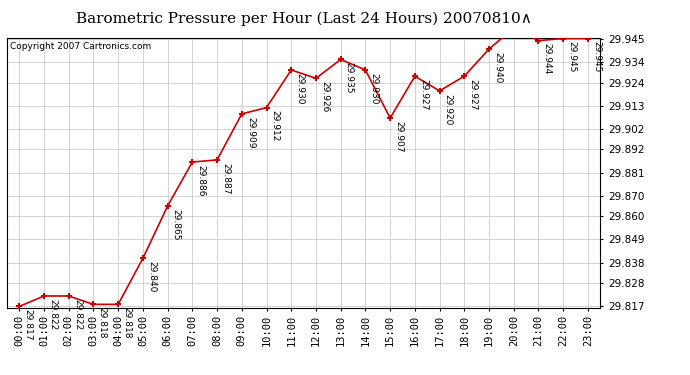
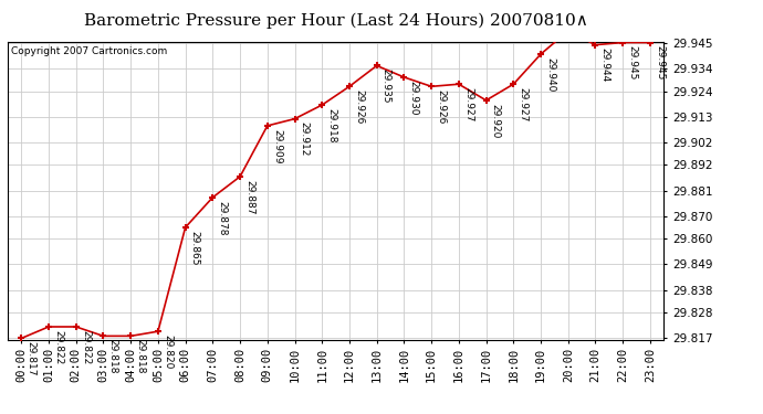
05:00: 29.840 -> 29.820
07:00: 29.886 -> 29.878
11:00: 29.930 -> 29.918
15:00: 29.907 -> 29.926
